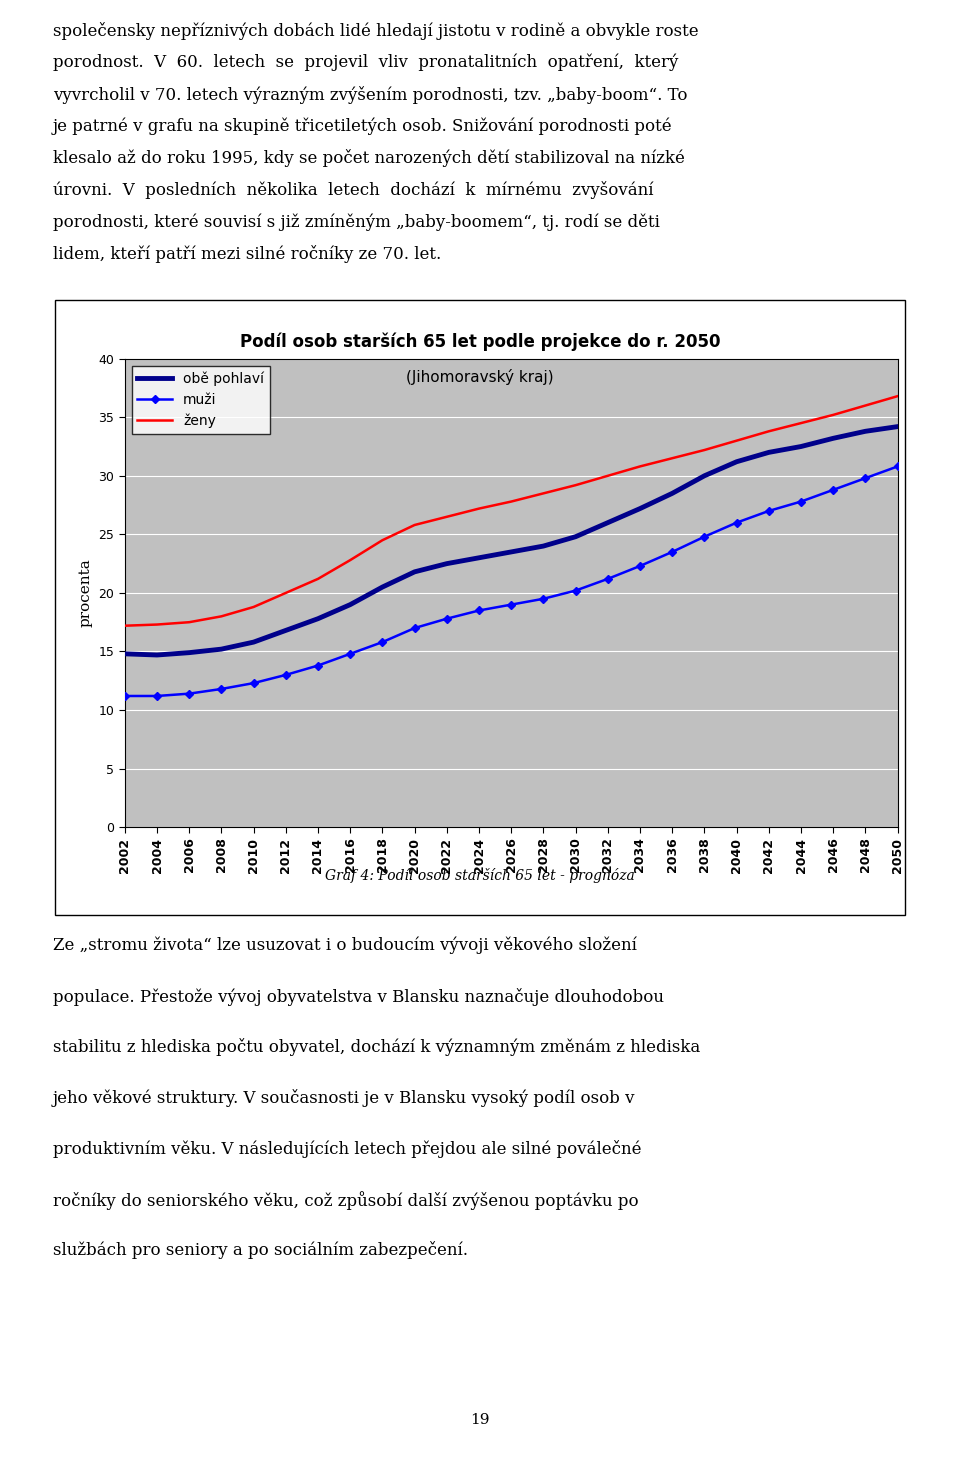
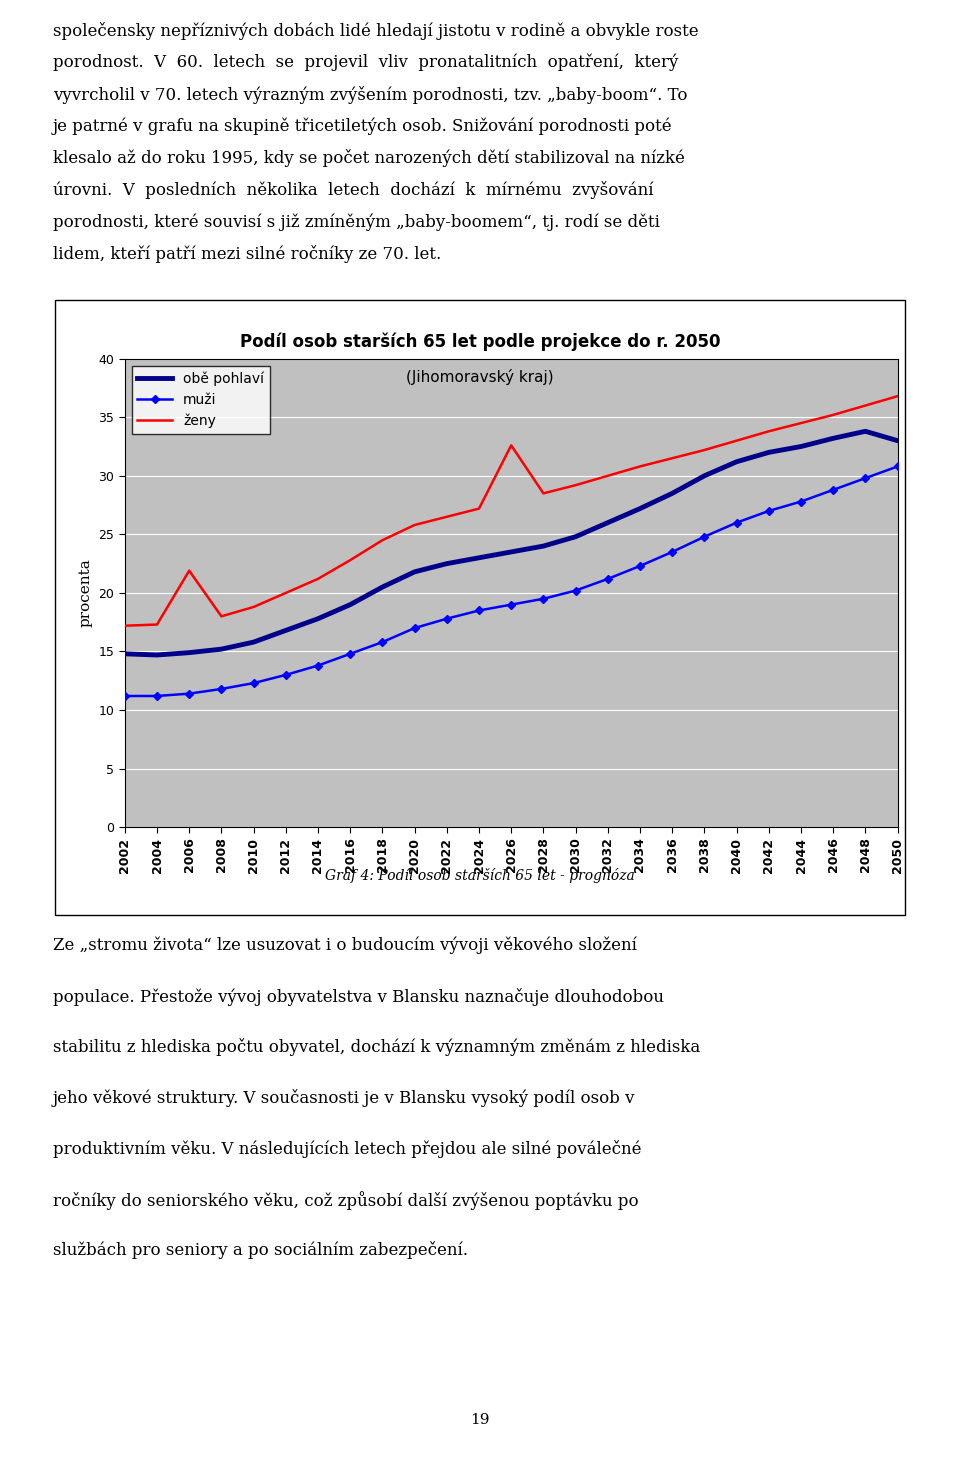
ženy/2006: 17.5 -> 21.9
ženy/2026: 27.8 -> 32.6
obě pohlaví/2050: 34.2 -> 33.0
